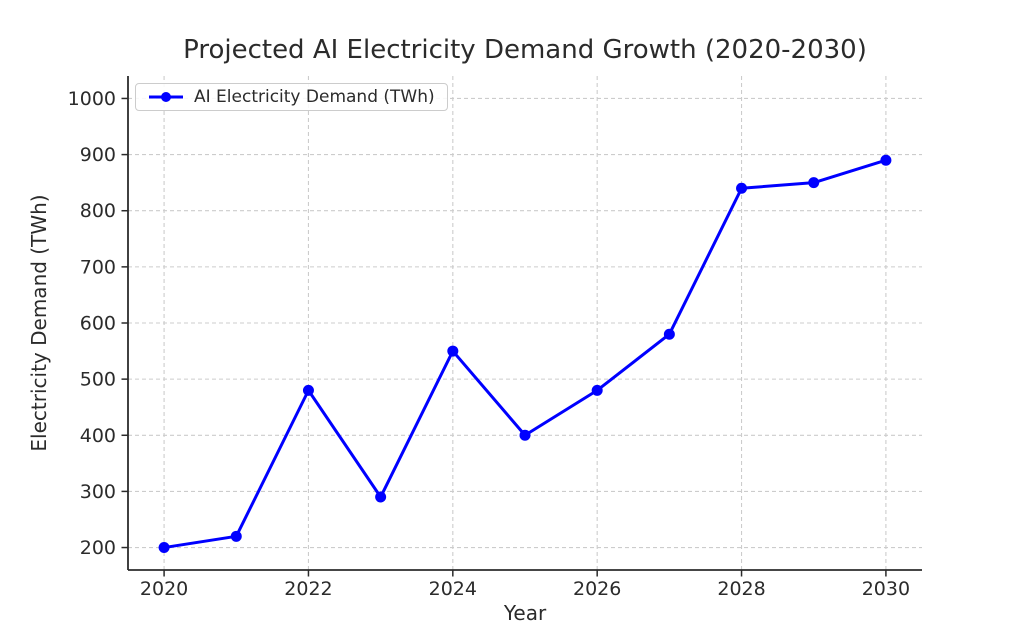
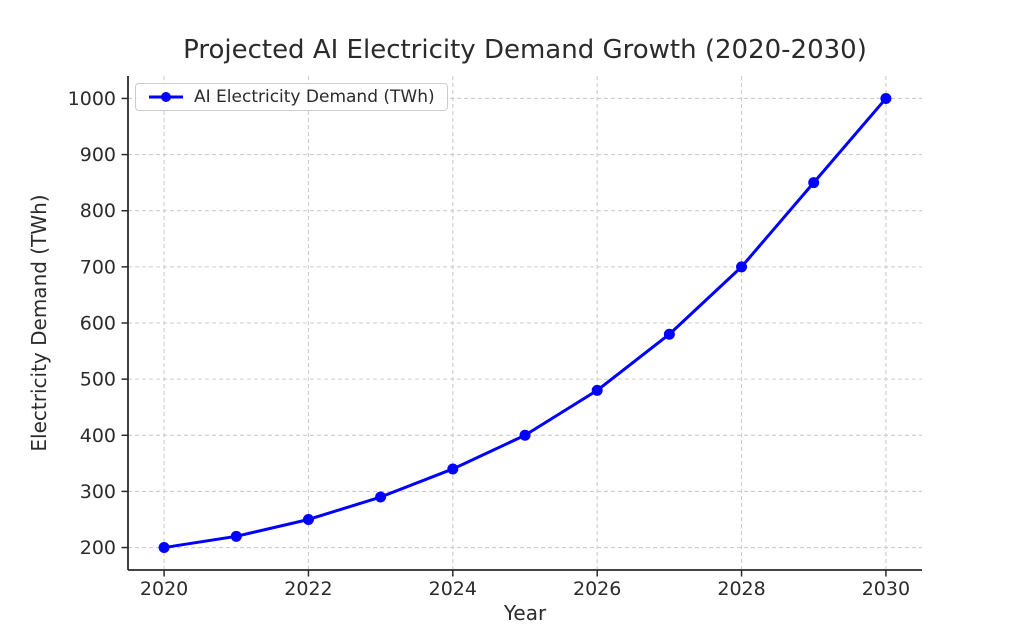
2022: 480 -> 250
2024: 550 -> 340
2028: 840 -> 700
2030: 890 -> 1000
